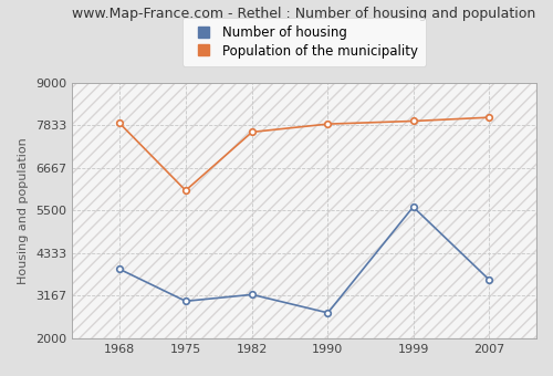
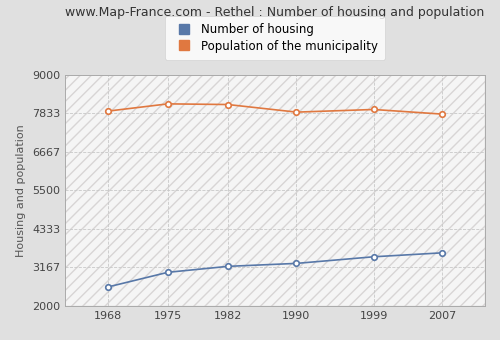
Number of housing/1968: 3900 -> 2580
Population of the municipality/1975: 6050 -> 8120
Population of the municipality/1982: 7650 -> 8100
Number of housing/1990: 2700 -> 3290
Number of housing/1999: 5600 -> 3490
Population of the municipality/2007: 8050 -> 7810
